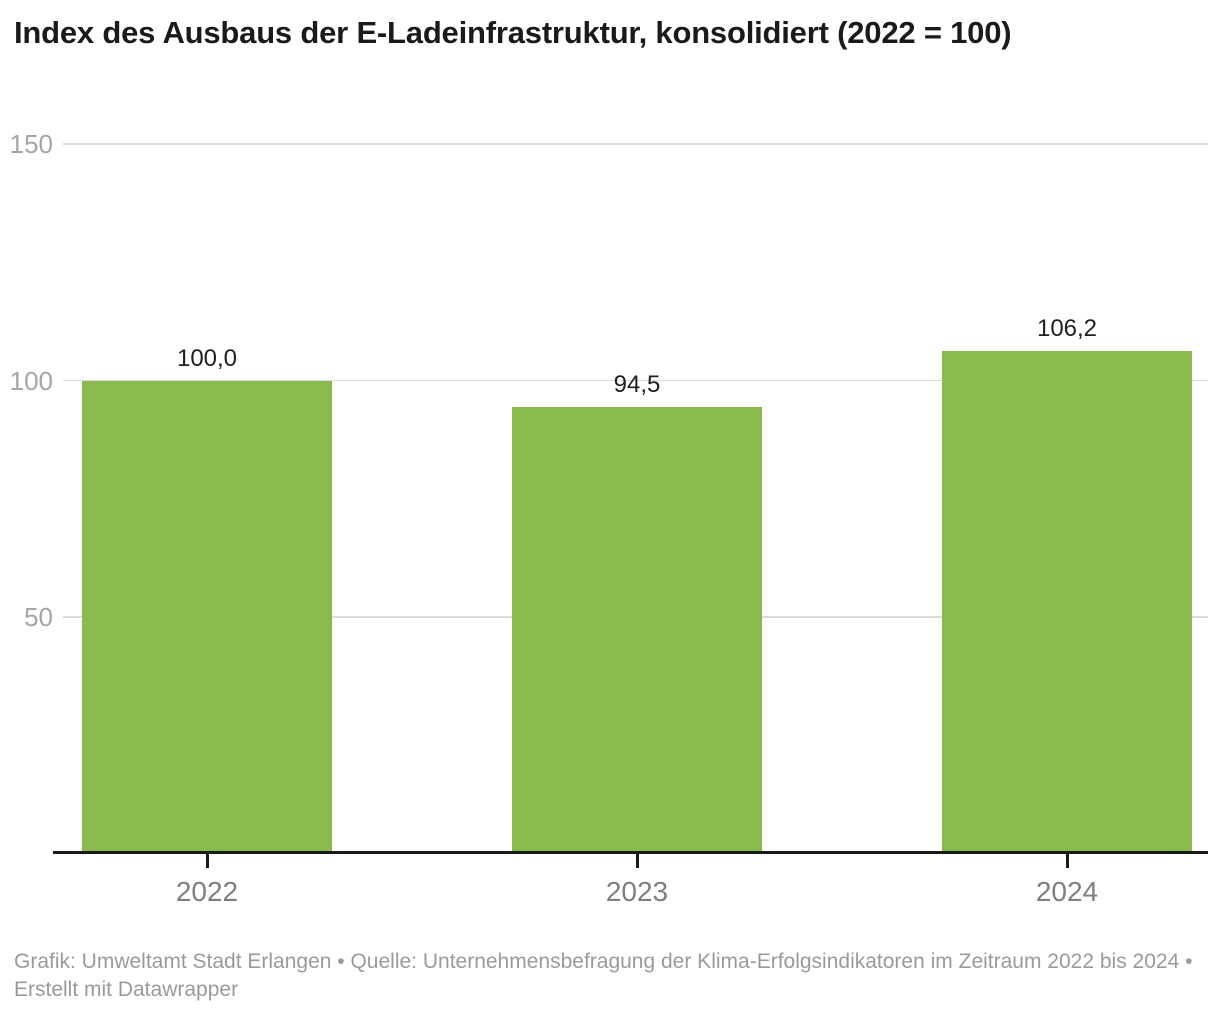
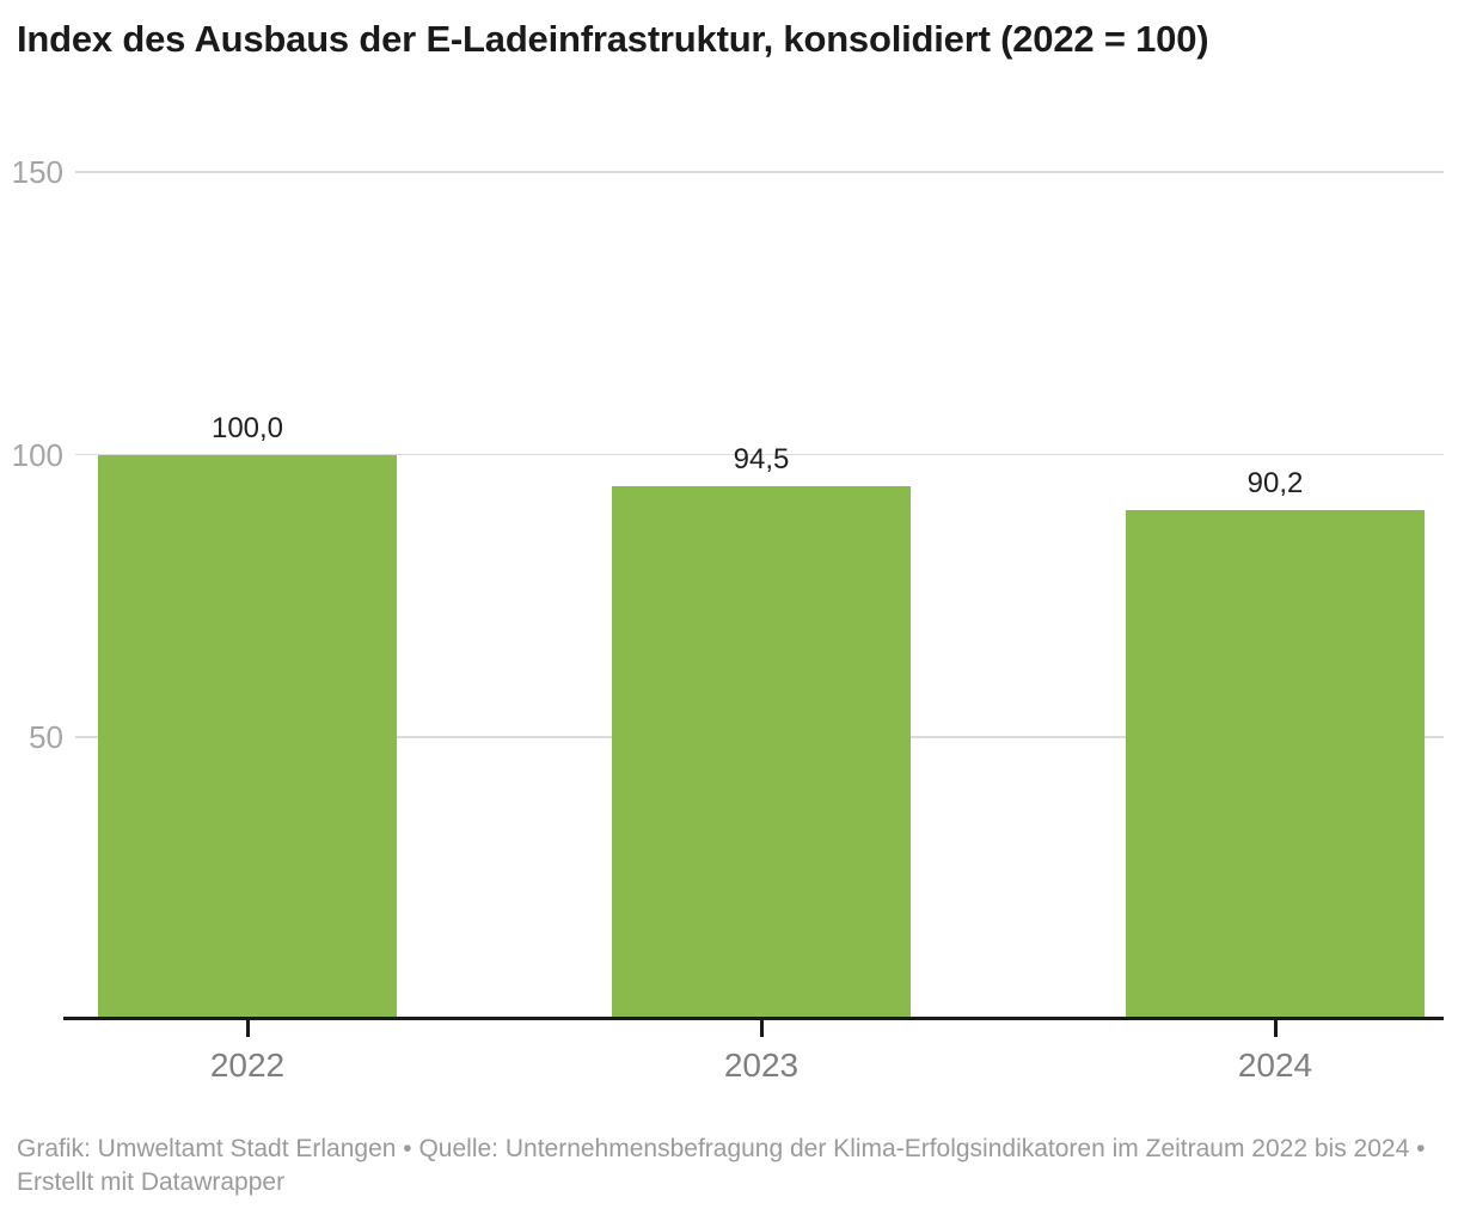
2024: 106,2 -> 90,2
